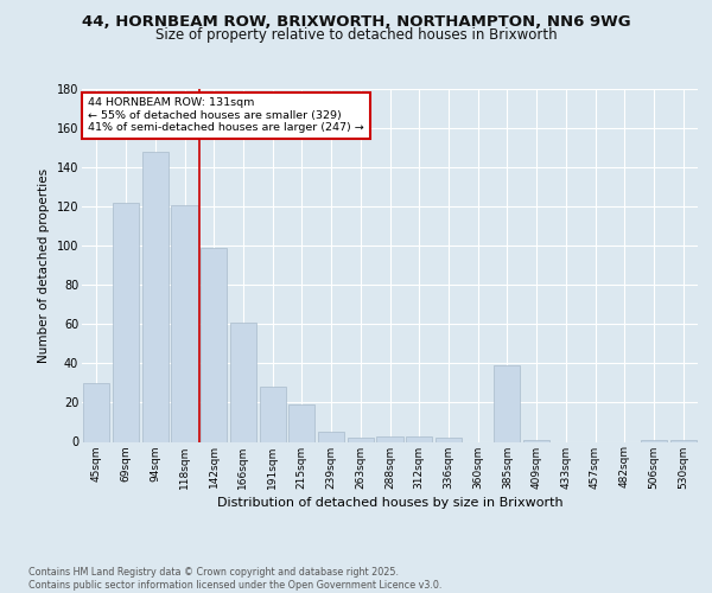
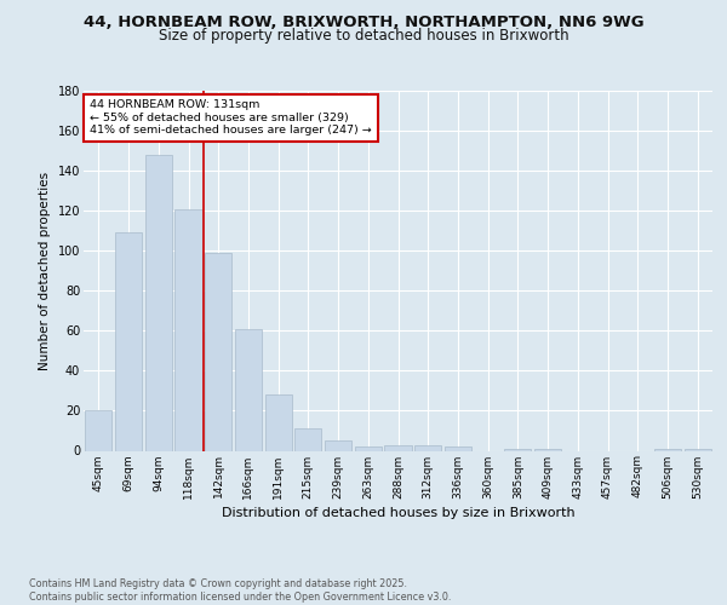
45sqm: 30 -> 20
69sqm: 122 -> 109
215sqm: 19 -> 11
385sqm: 39 -> 1
